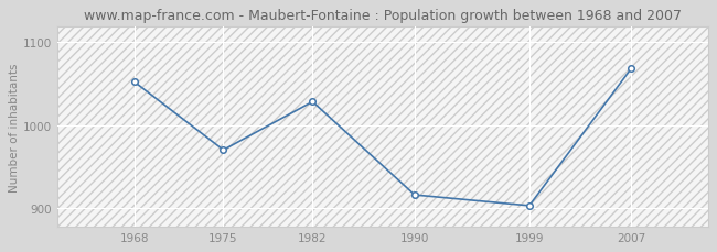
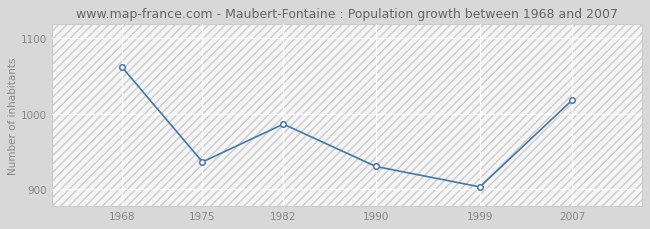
1968: 1052 -> 1062
1975: 970 -> 936
1982: 1028 -> 986
1990: 916 -> 930
2007: 1068 -> 1018
